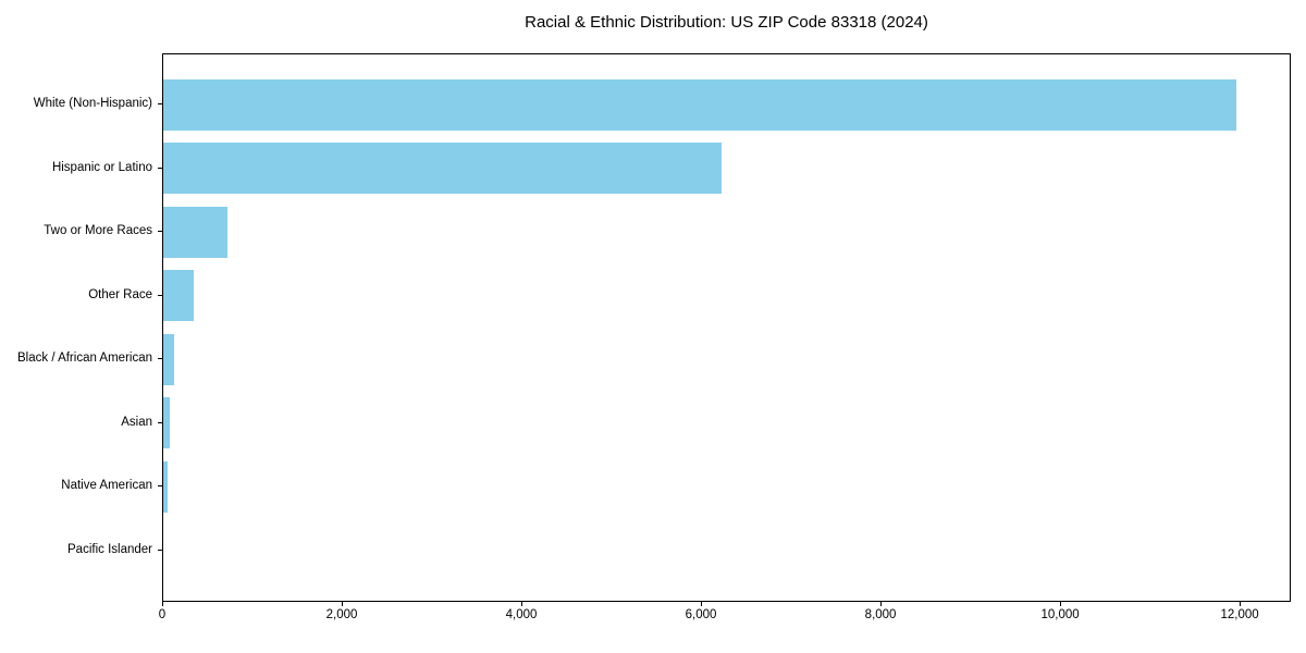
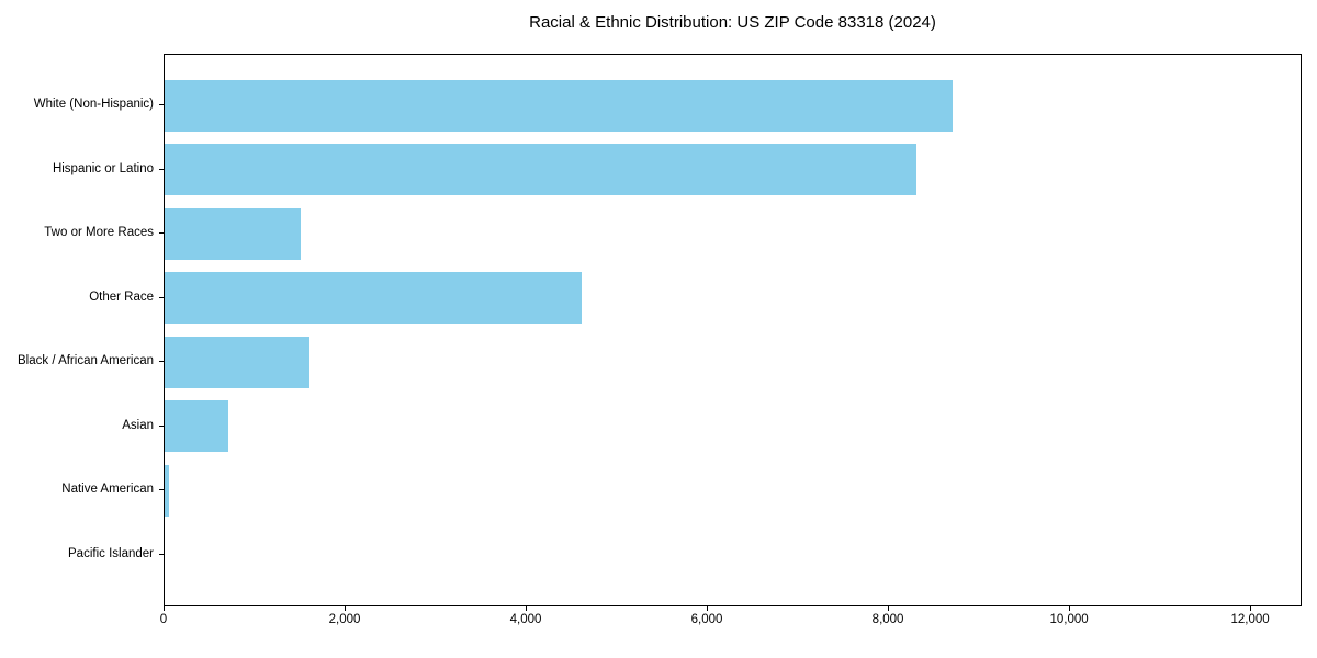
White (Non-Hispanic): 12000 -> 8700
Hispanic or Latino: 6200 -> 8300
Two or More Races: 700 -> 1500
Other Race: 300 -> 4600
Black / African American: 100 -> 1600
Asian: 100 -> 700
